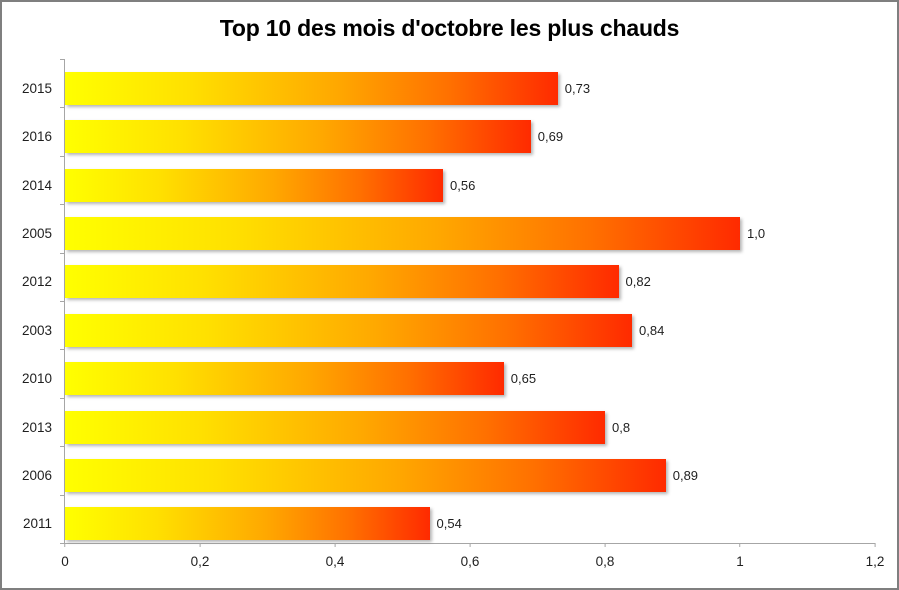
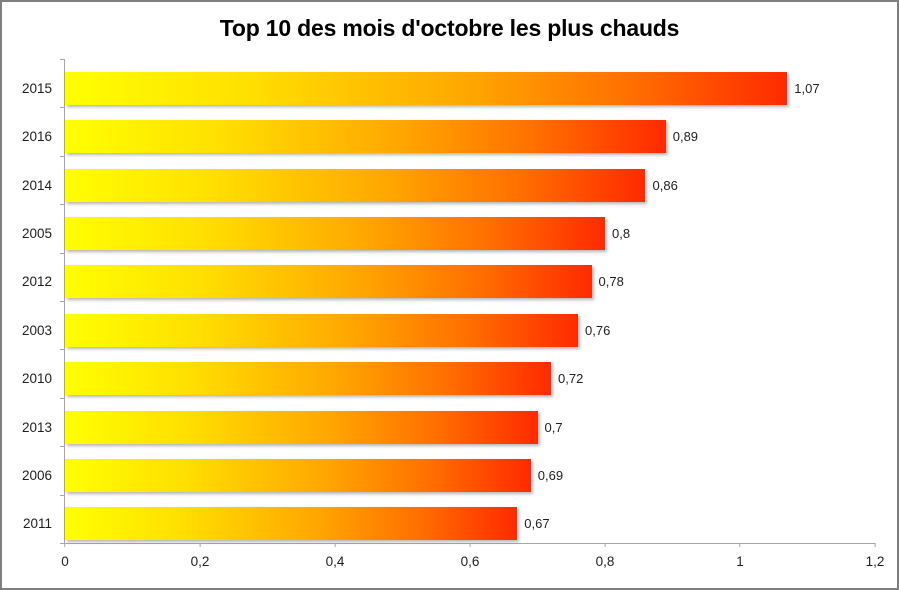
2015: 0,73 -> 1,07
2016: 0,69 -> 0,89
2014: 0,56 -> 0,86
2005: 1,0 -> 0,8
2012: 0,82 -> 0,78
2003: 0,84 -> 0,76
2010: 0,65 -> 0,72
2013: 0,8 -> 0,7
2006: 0,89 -> 0,69
2011: 0,54 -> 0,67
